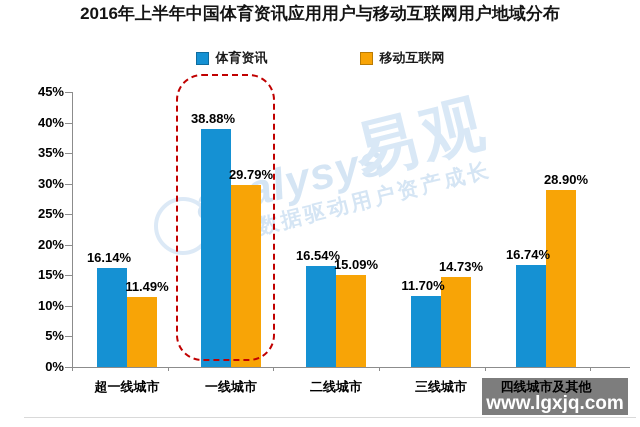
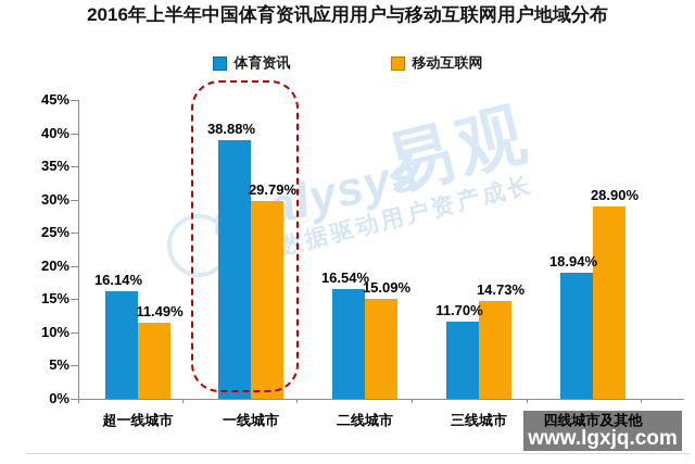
体育资讯/四线城市及其他: 16.74% -> 18.94%
